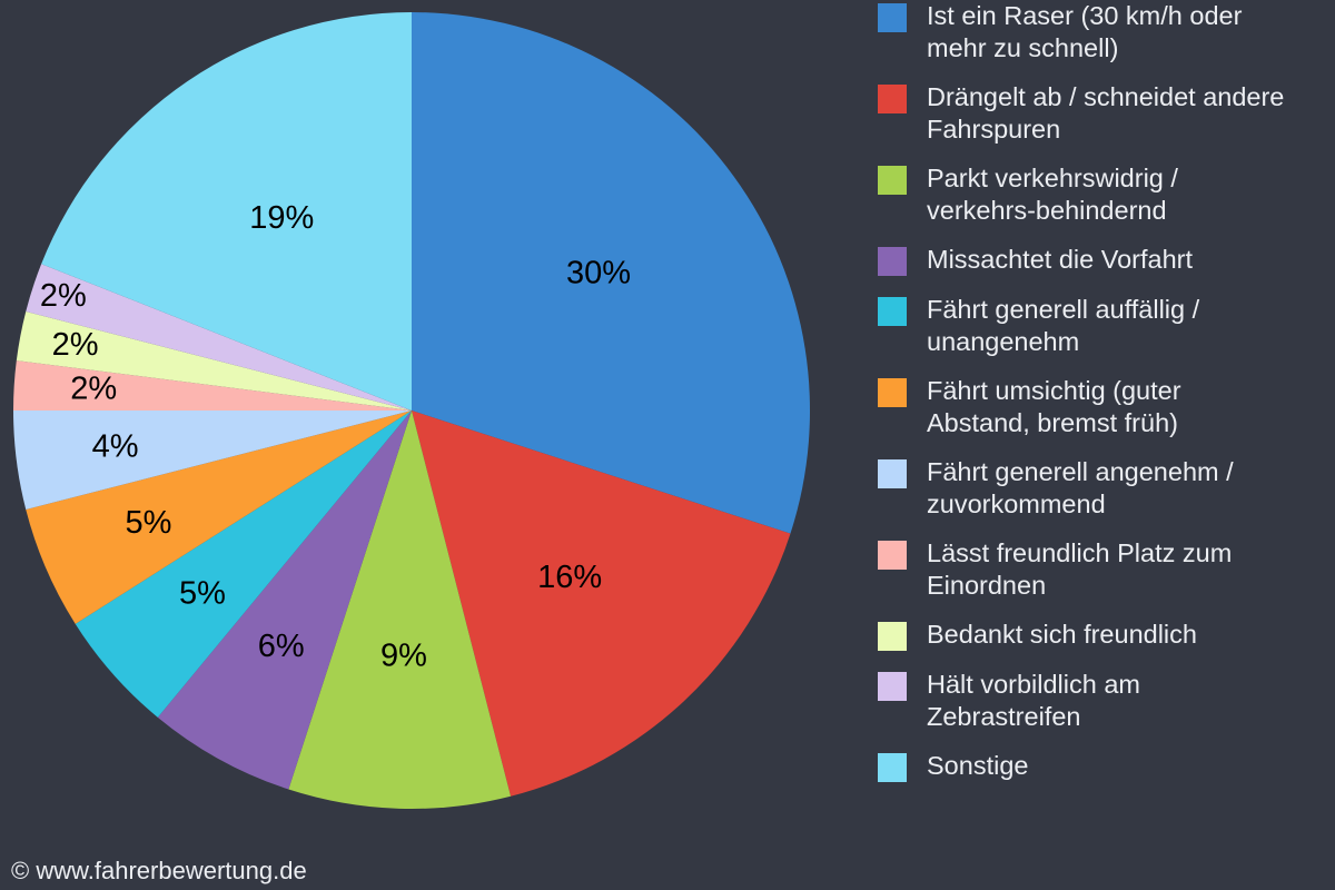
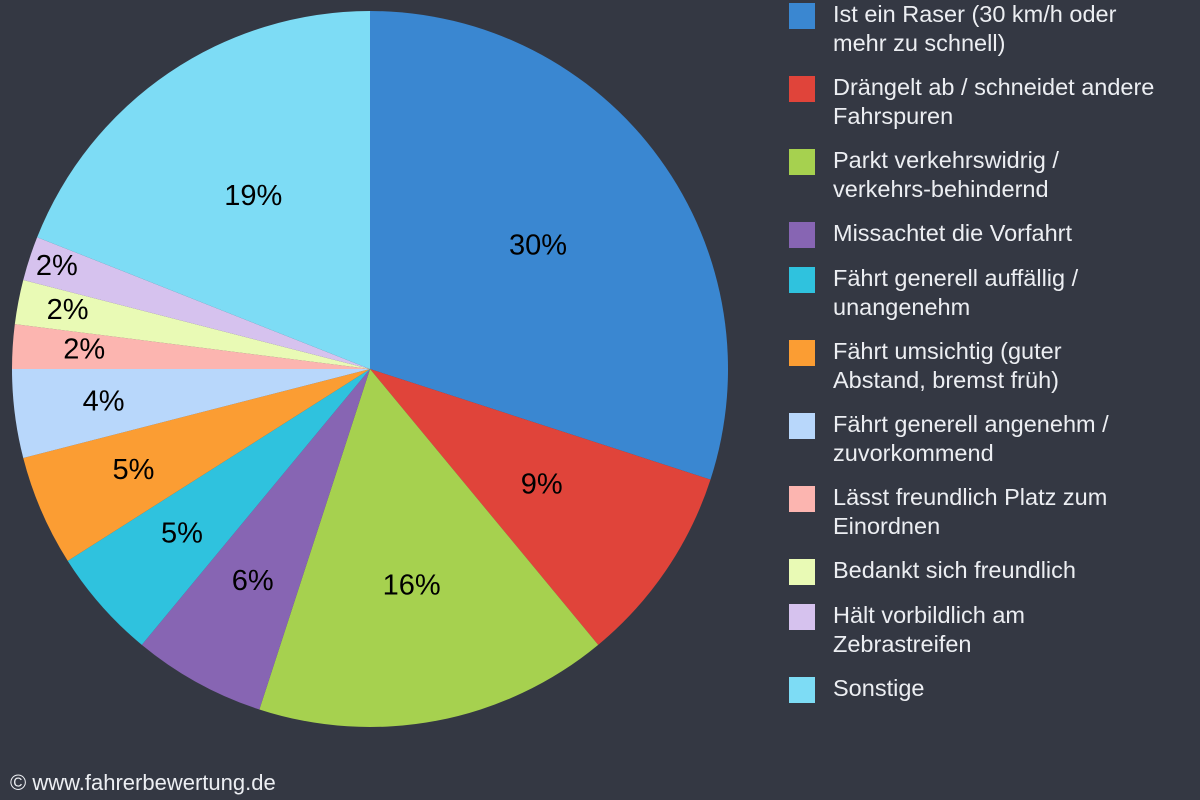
Drängelt ab / schneidet andere Fahrspuren: 16% -> 9%
Parkt verkehrswidrig / verkehrs-behindernd: 9% -> 16%
